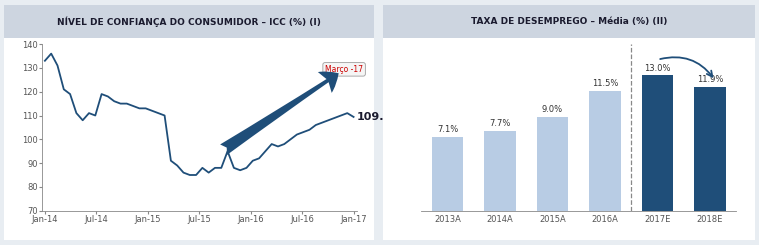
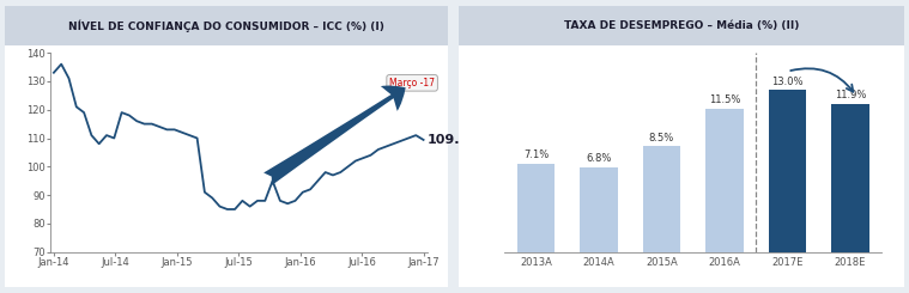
2014A: 7.7% -> 6.8%
2015A: 9.0% -> 8.5%
